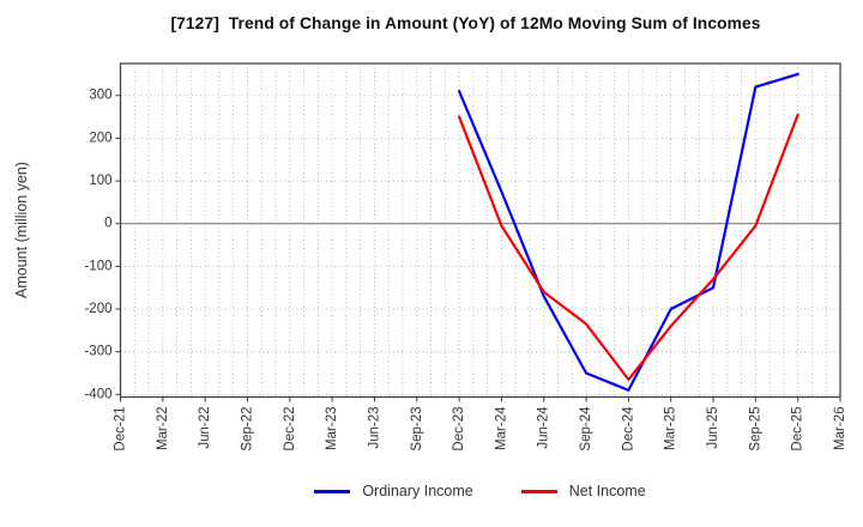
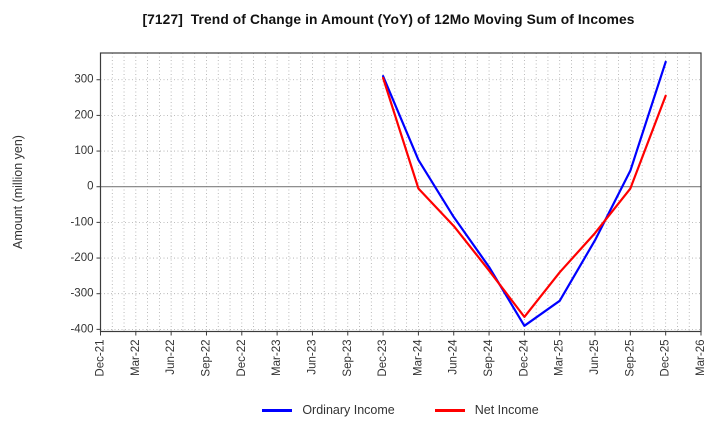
Net Income/Dec-23: 250 -> 300
Ordinary Income/Jun-24: -170 -> -80
Net Income/Jun-24: -160 -> -110
Ordinary Income/Sep-24: -350 -> -220
Ordinary Income/Mar-25: -200 -> -320
Ordinary Income/Sep-25: 320 -> 40
